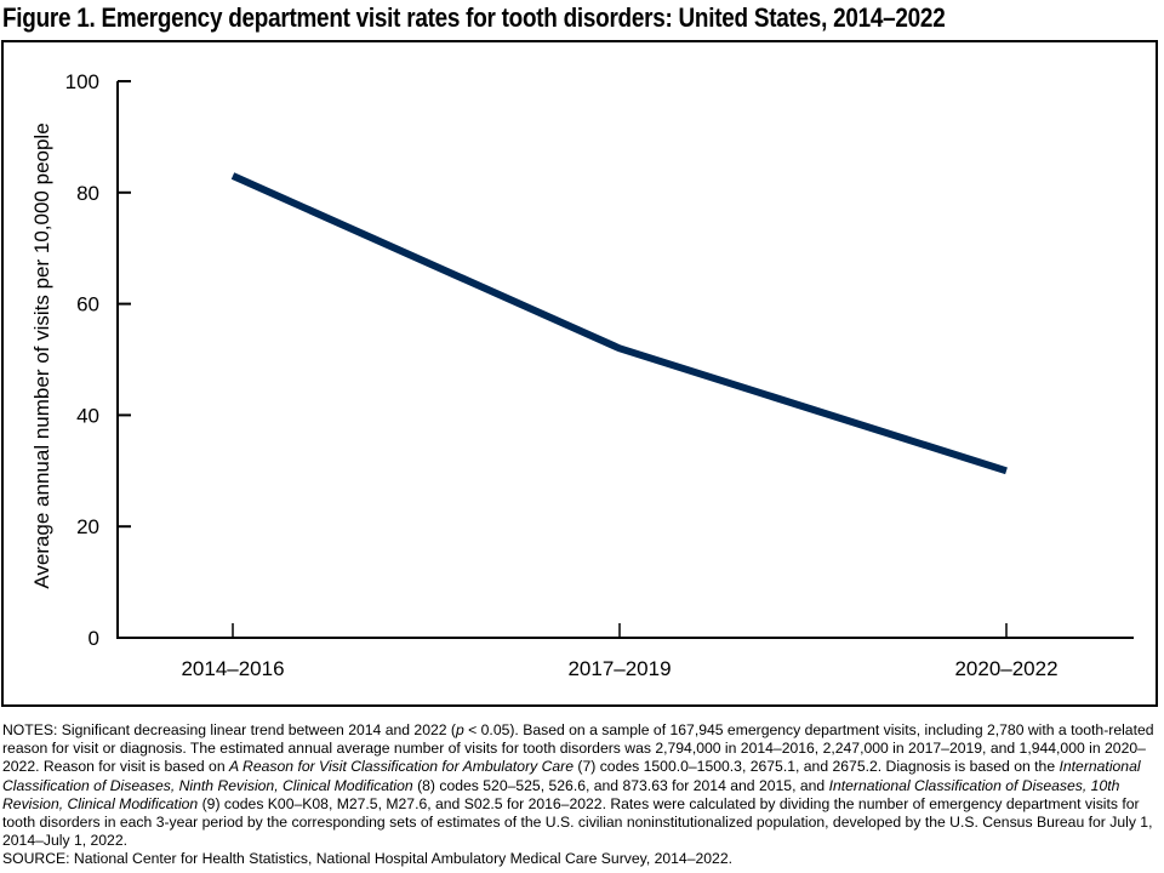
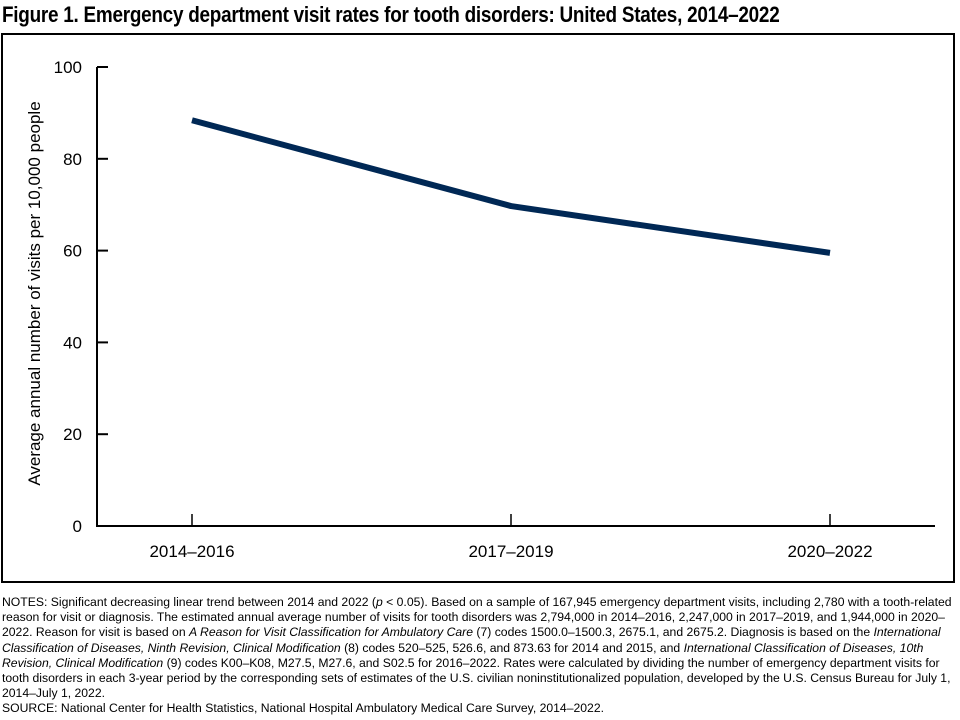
2014–2016: 83 -> 88
2017–2019: 52 -> 70
2020–2022: 30 -> 60
